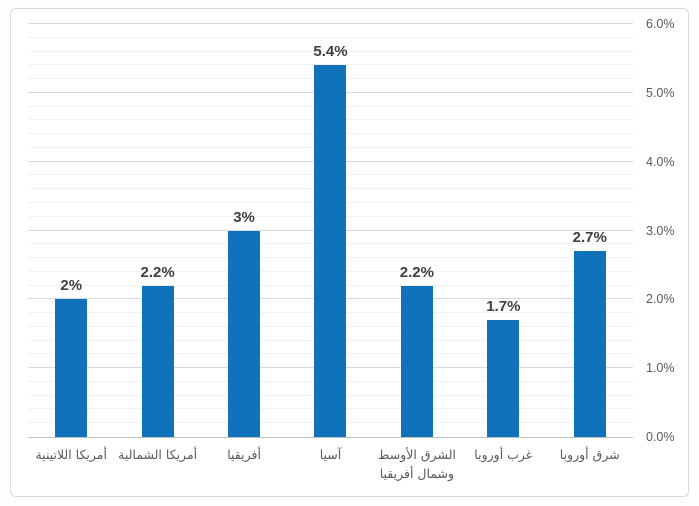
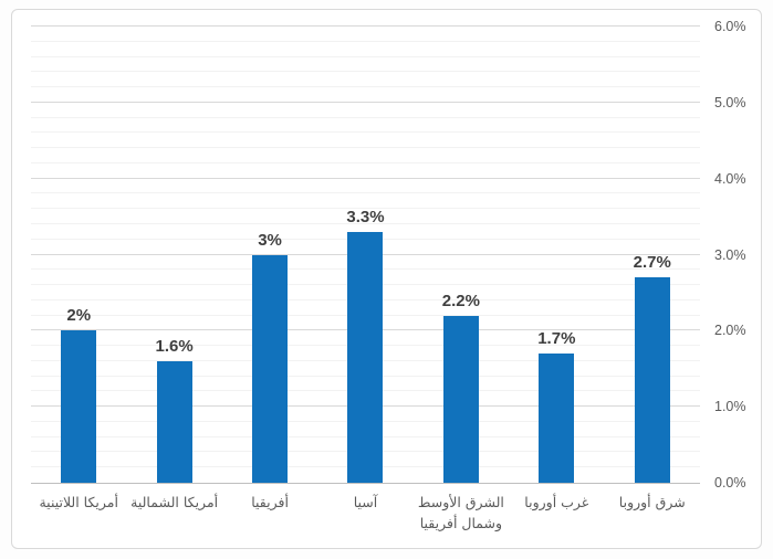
أمريكا الشمالية: 2.2% -> 1.6%
آسيا: 5.4% -> 3.3%
